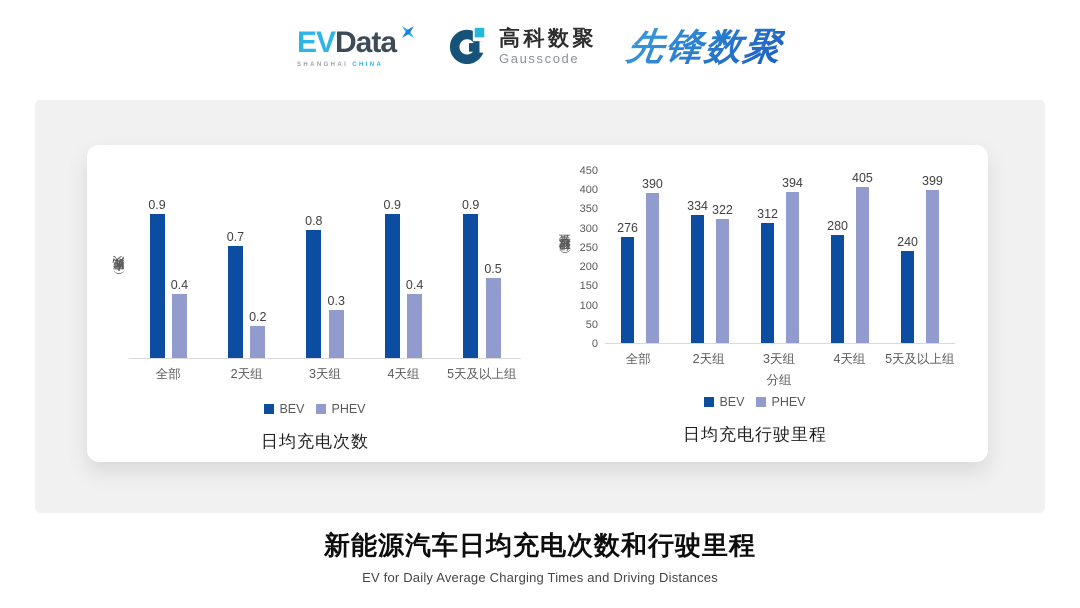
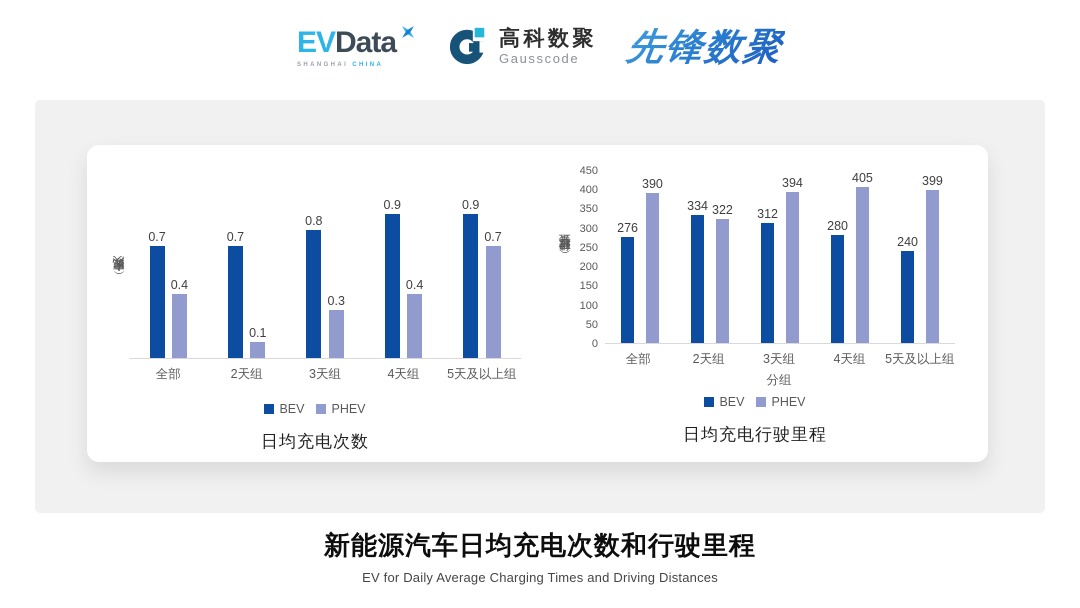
日均充电次数/BEV/全部: 0.9 -> 0.7
日均充电次数/PHEV/2天组: 0.2 -> 0.1
日均充电次数/PHEV/5天及以上组: 0.5 -> 0.7
